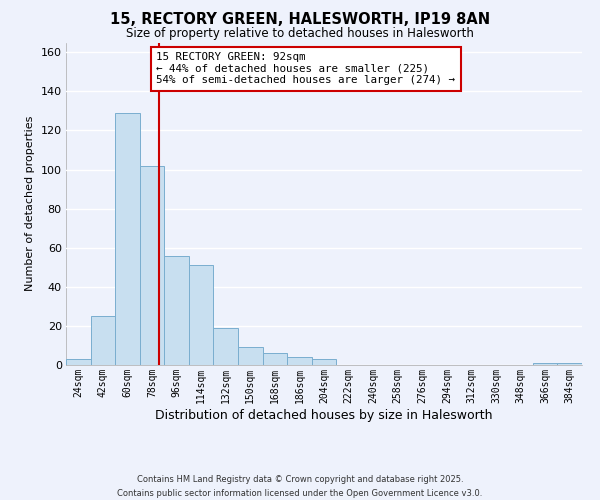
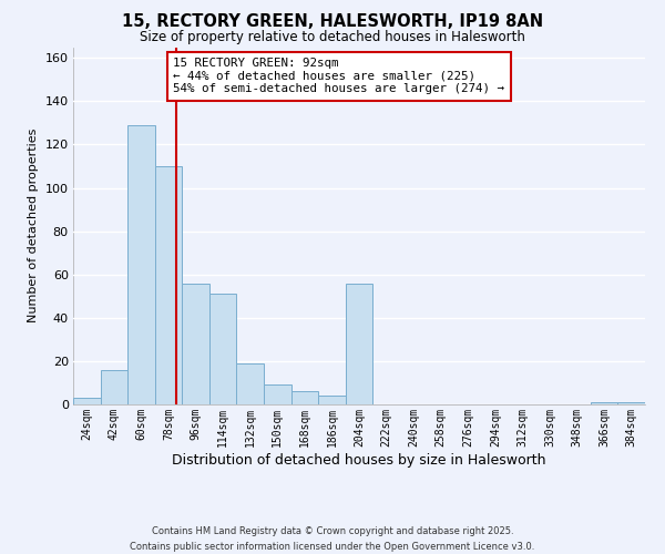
42sqm: 25 -> 16
78sqm: 102 -> 110
204sqm: 3 -> 56
